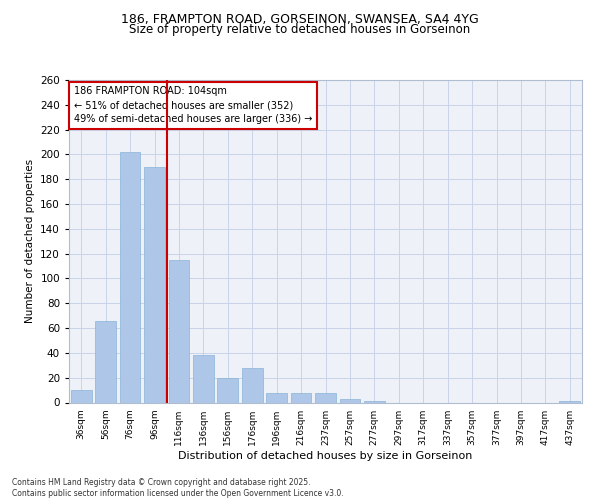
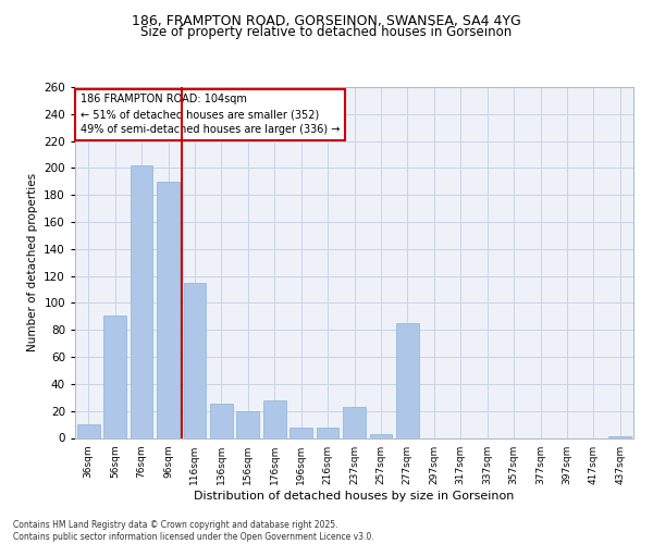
56sqm: 66 -> 91
136sqm: 38 -> 25
237sqm: 8 -> 23
277sqm: 1 -> 85
